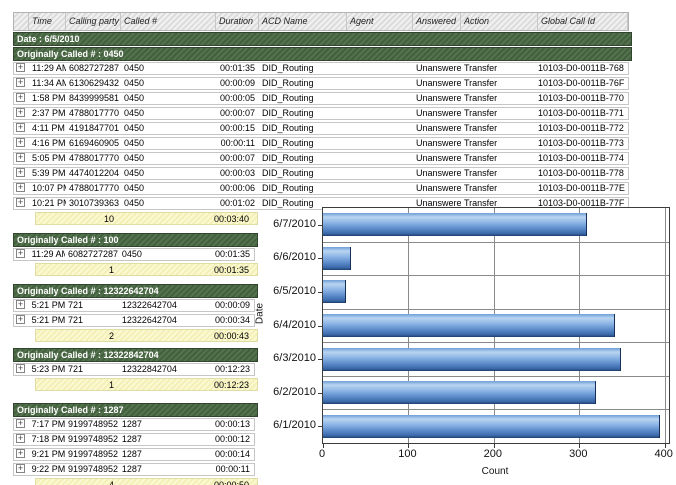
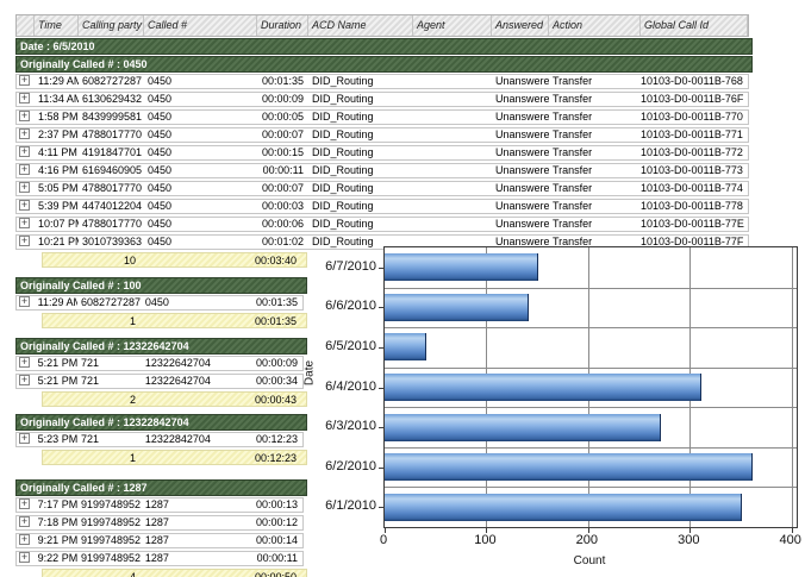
6/7/2010: 310 -> 150
6/6/2010: 30 -> 140
6/5/2010: 30 -> 40
6/4/2010: 340 -> 310
6/3/2010: 350 -> 270
6/2/2010: 320 -> 360
6/1/2010: 390 -> 350
